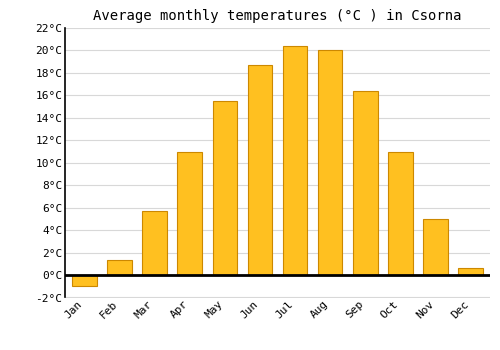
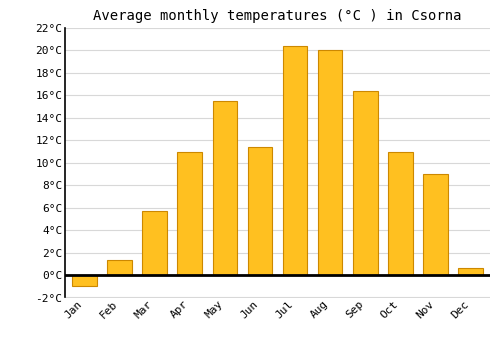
Jun: 18.7°C -> 11.4°C
Nov: 5.0°C -> 9.0°C
